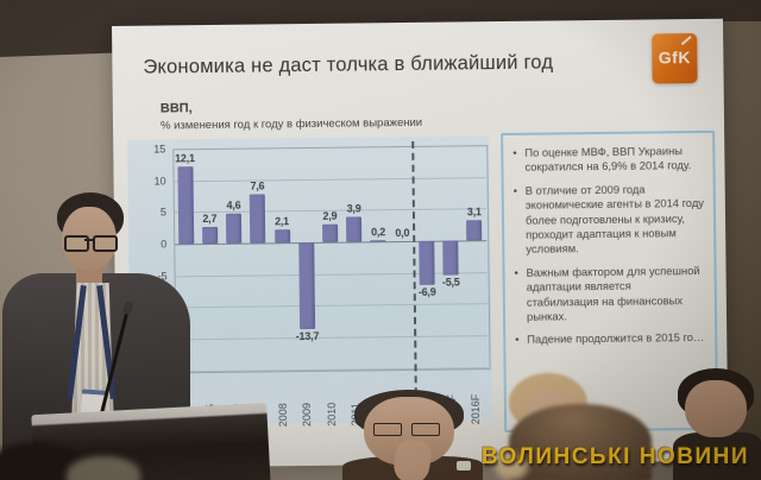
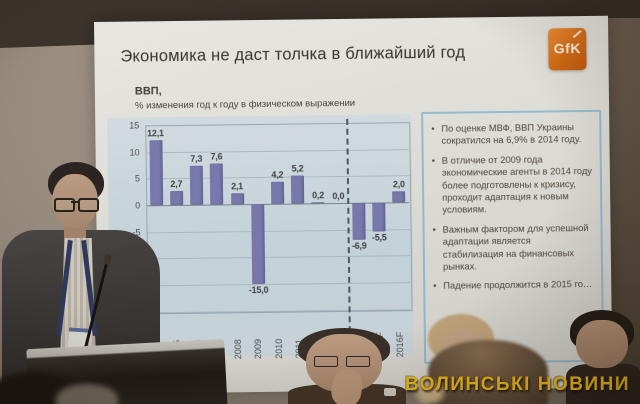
2006: 4,6 -> 7,3
2009: -13,7 -> -15,0
2010: 2,9 -> 4,2
2011: 3,9 -> 5,2
2016F: 3,1 -> 2,0
